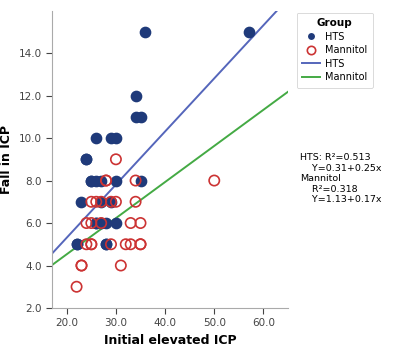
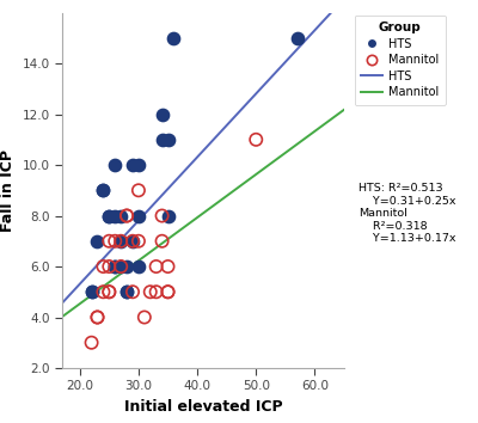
Mannitol/50.0: 8 -> 11
